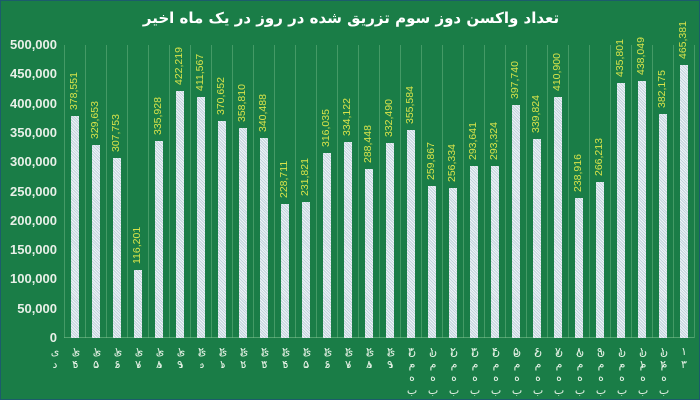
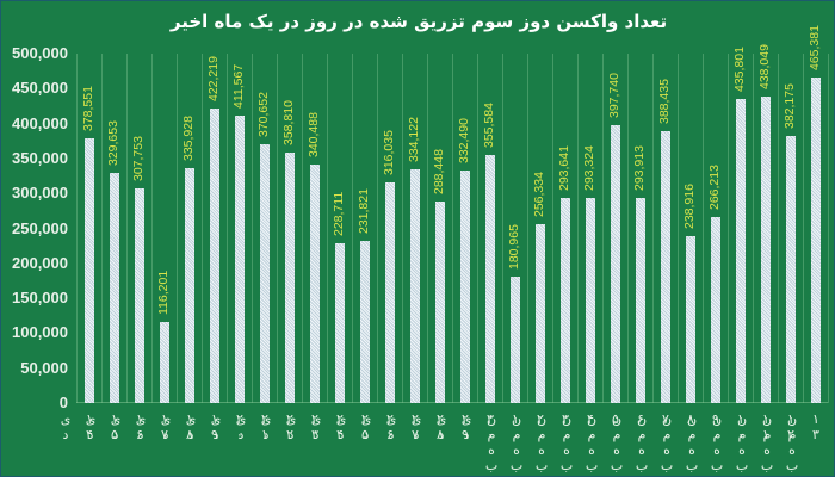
۱ بهمن: 259,867 -> 180,965
۶ بهمن: 339,824 -> 293,913
۷ بهمن: 410,900 -> 388,435
